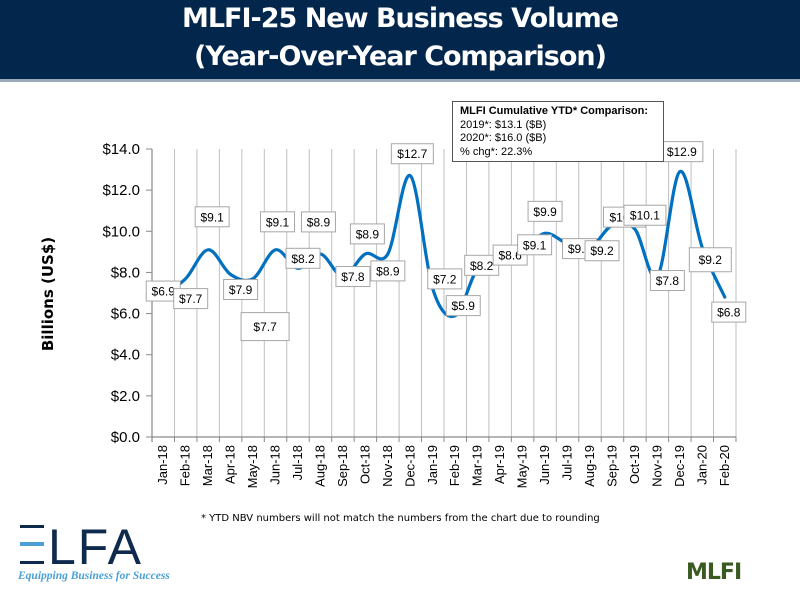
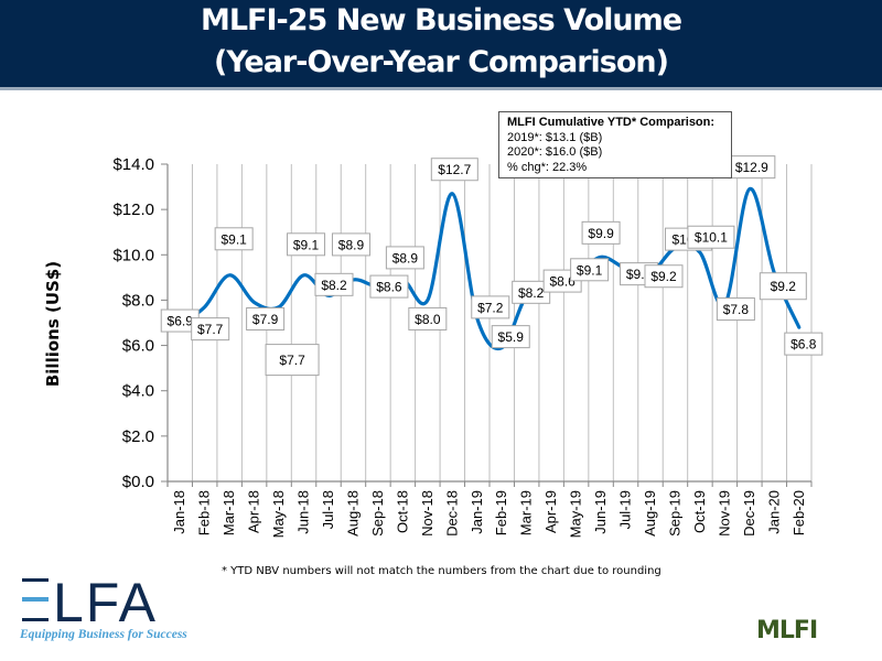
Sep-18: $7.8 -> $8.6
Nov-18: $8.9 -> $8.0
